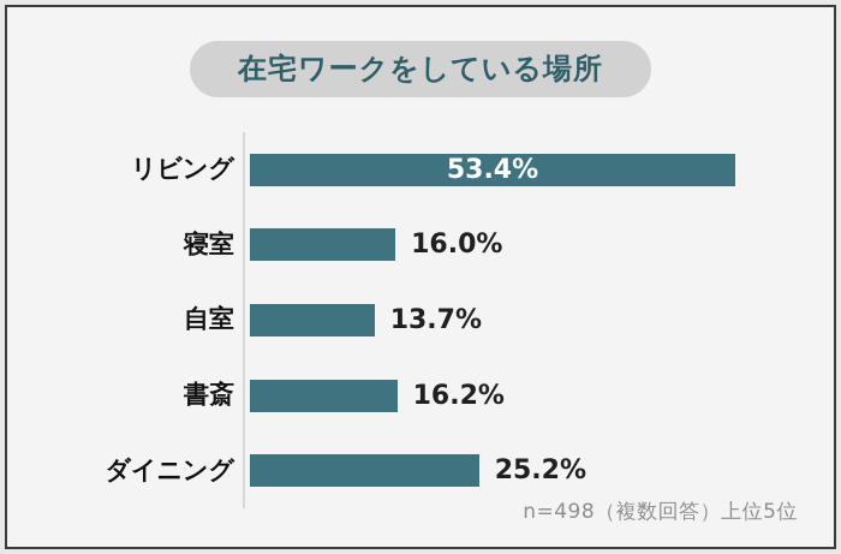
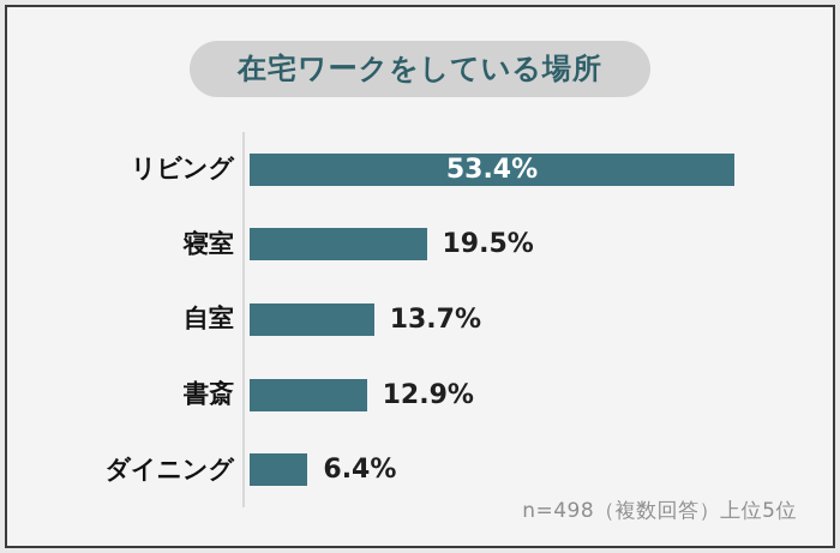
寝室: 16.0% -> 19.5%
書斎: 16.2% -> 12.9%
ダイニング: 25.2% -> 6.4%
